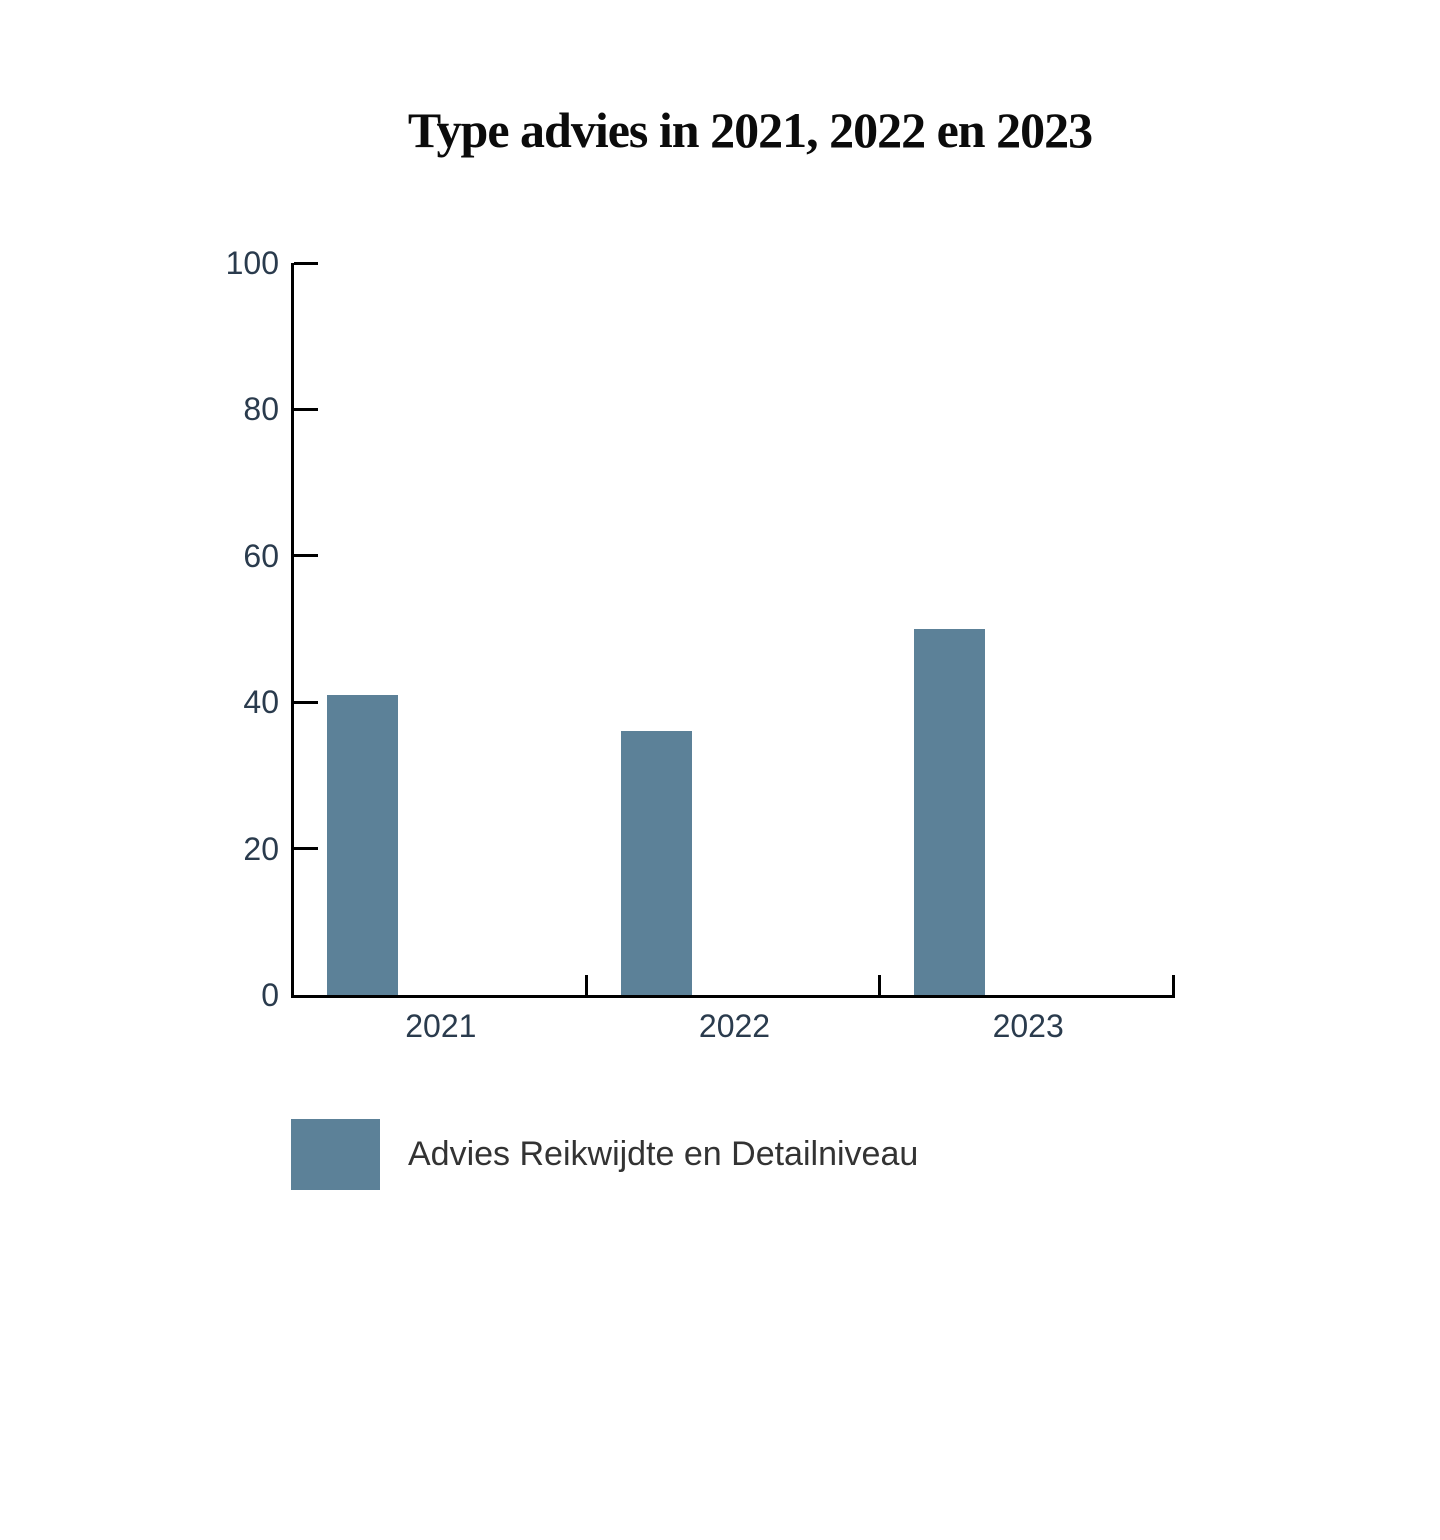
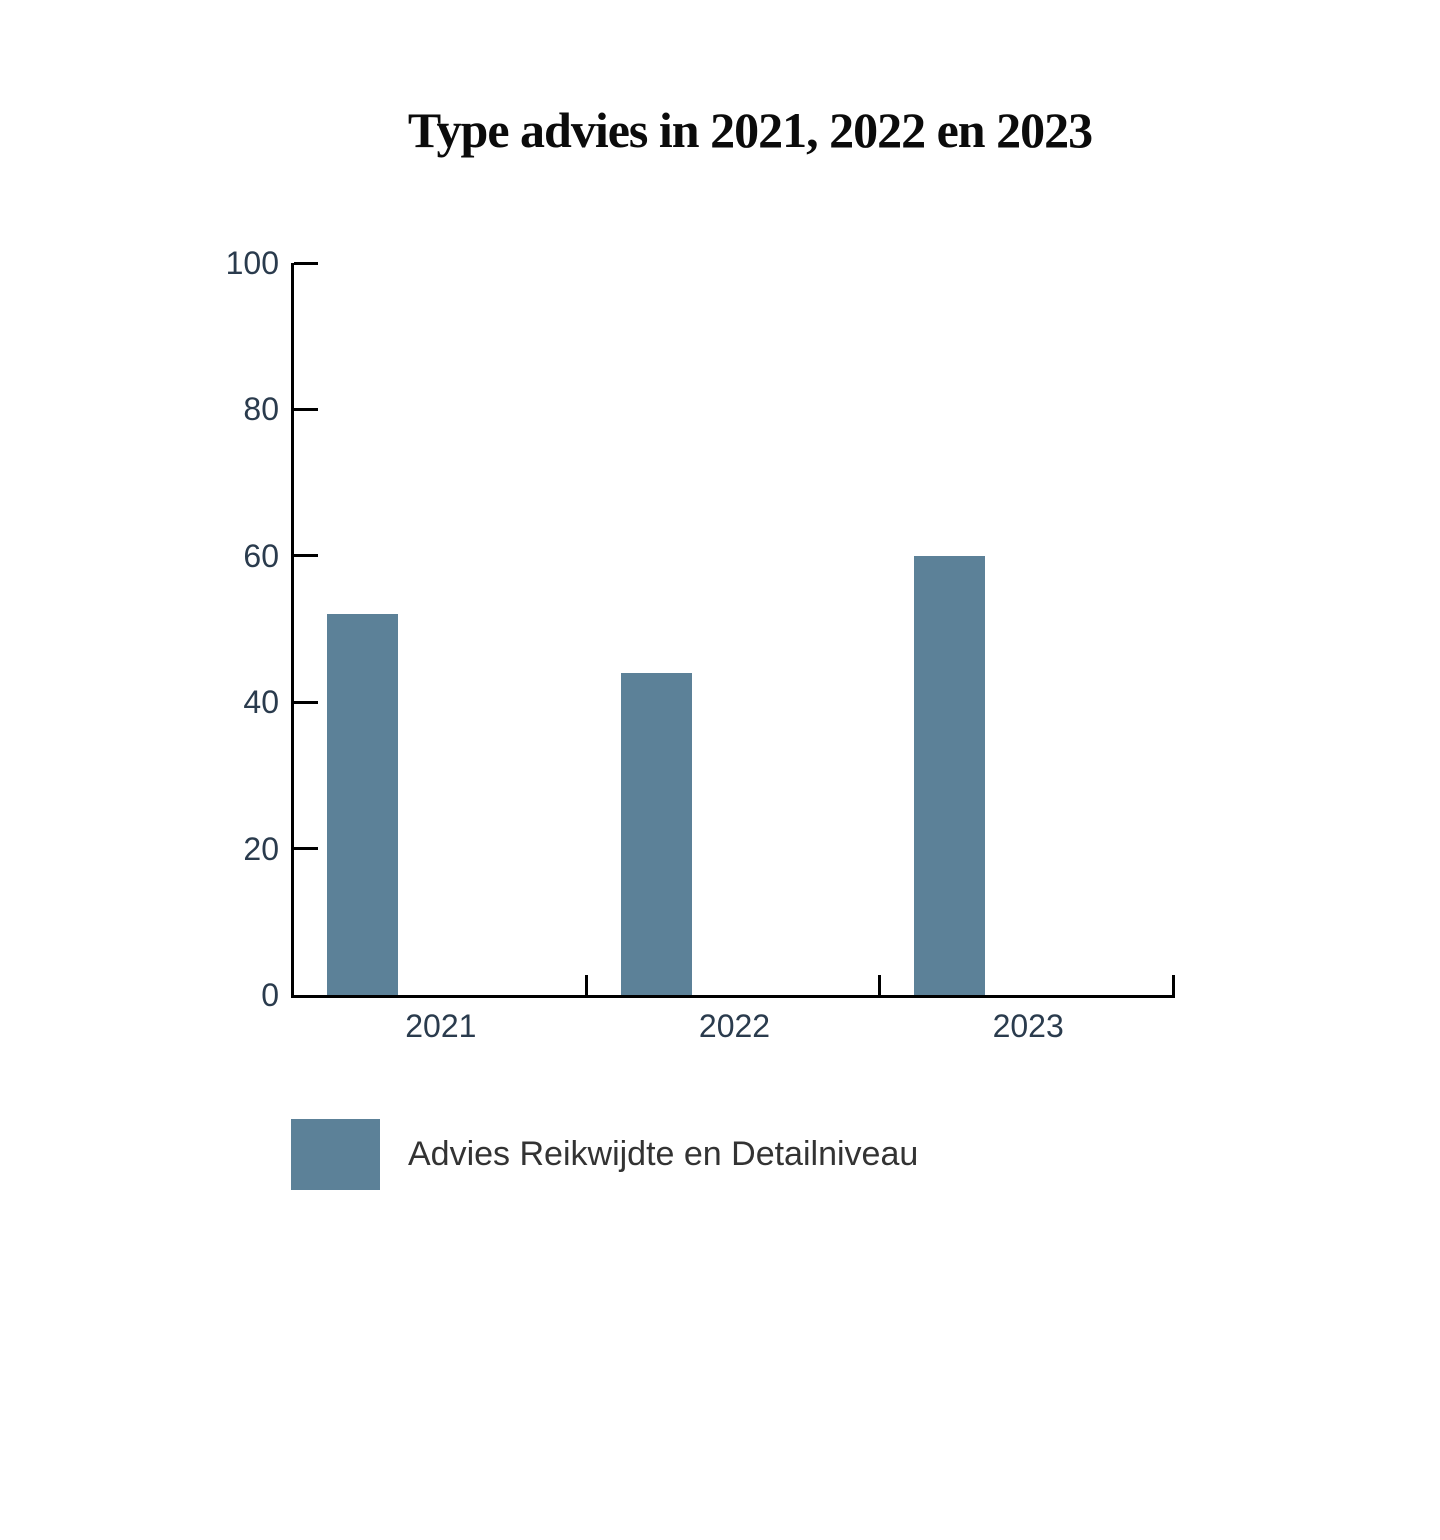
2021: 41 -> 52
2022: 36 -> 44
2023: 50 -> 60
